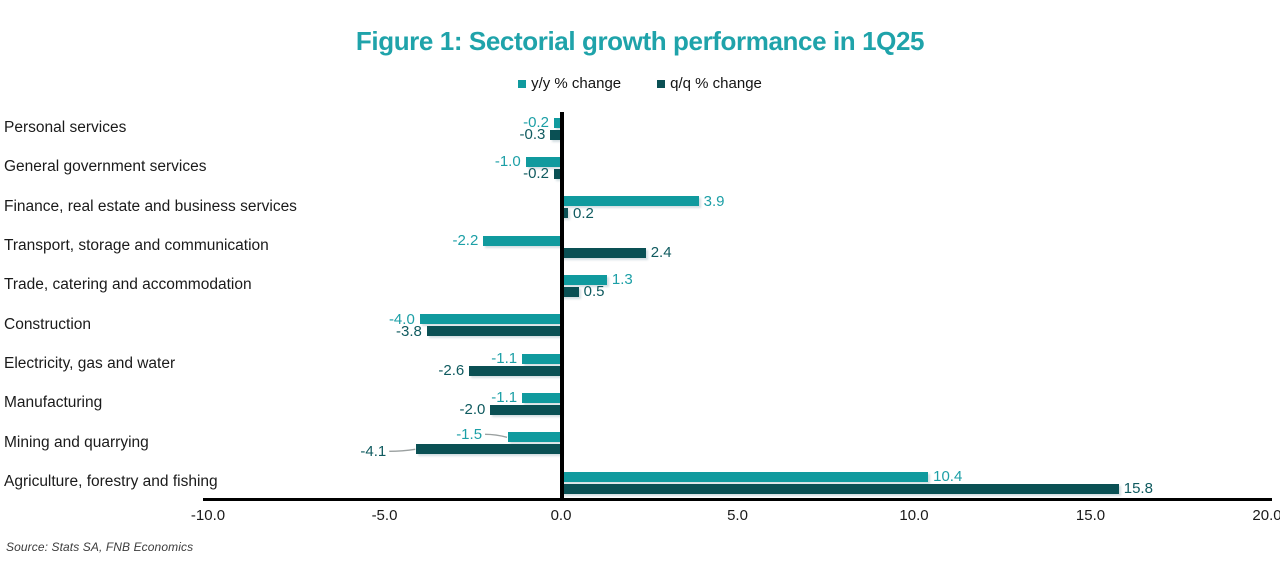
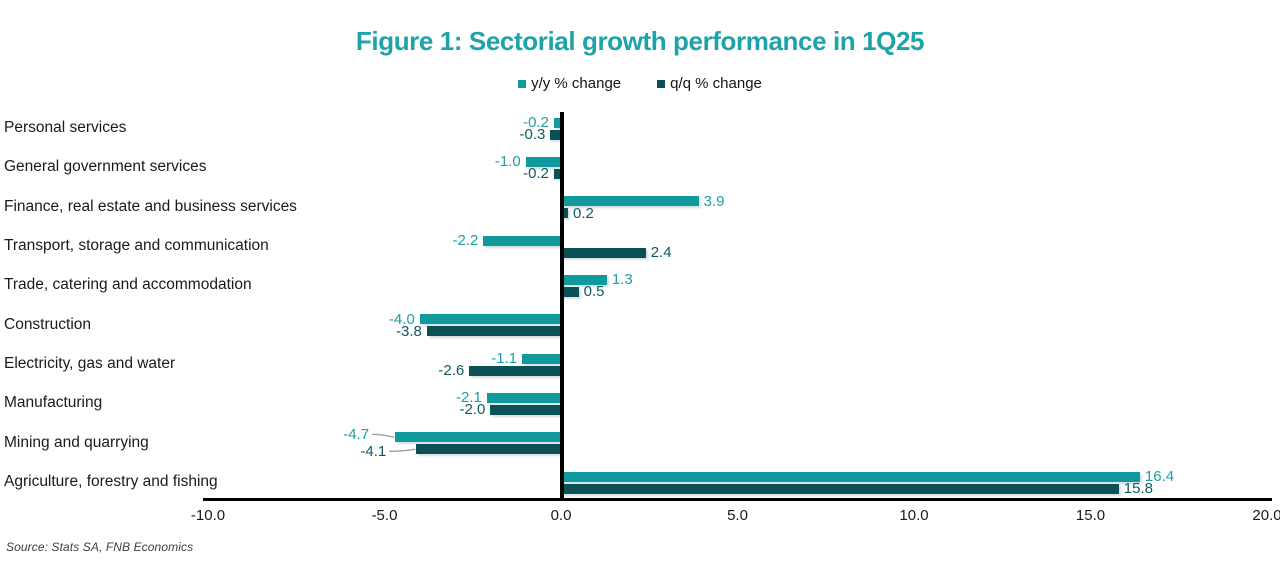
y/y % change/Manufacturing: -1.1 -> -2.1
y/y % change/Mining and quarrying: -1.5 -> -4.7
y/y % change/Agriculture, forestry and fishing: 10.4 -> 16.4
